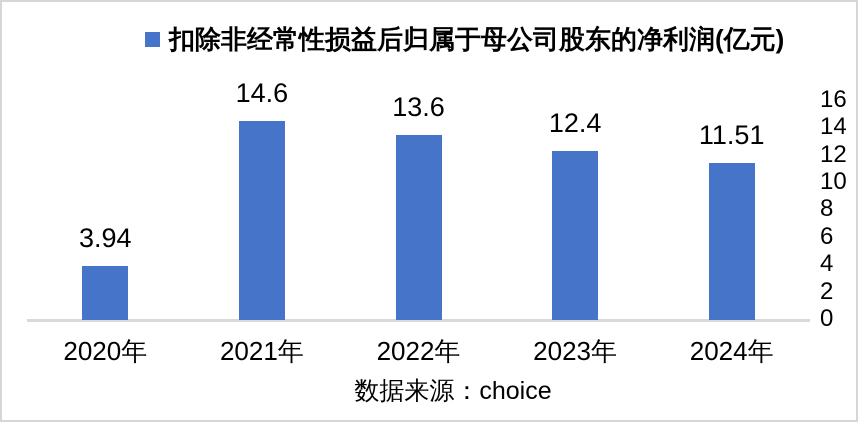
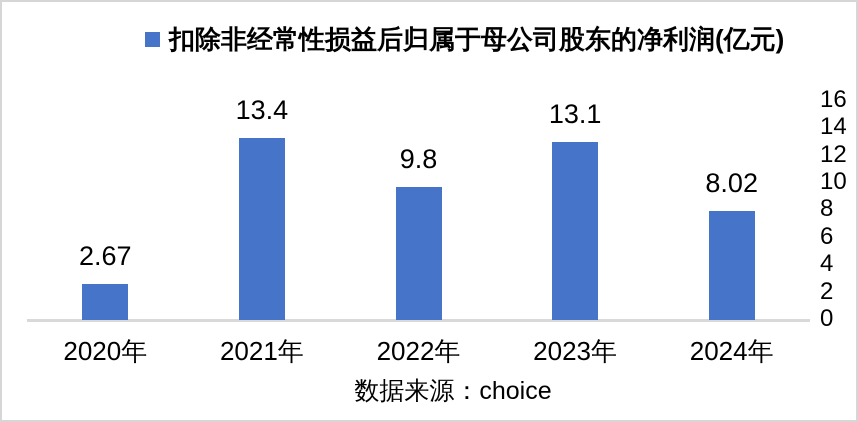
2020年: 3.94 -> 2.67
2021年: 14.6 -> 13.4
2022年: 13.6 -> 9.8
2023年: 12.4 -> 13.1
2024年: 11.51 -> 8.02
